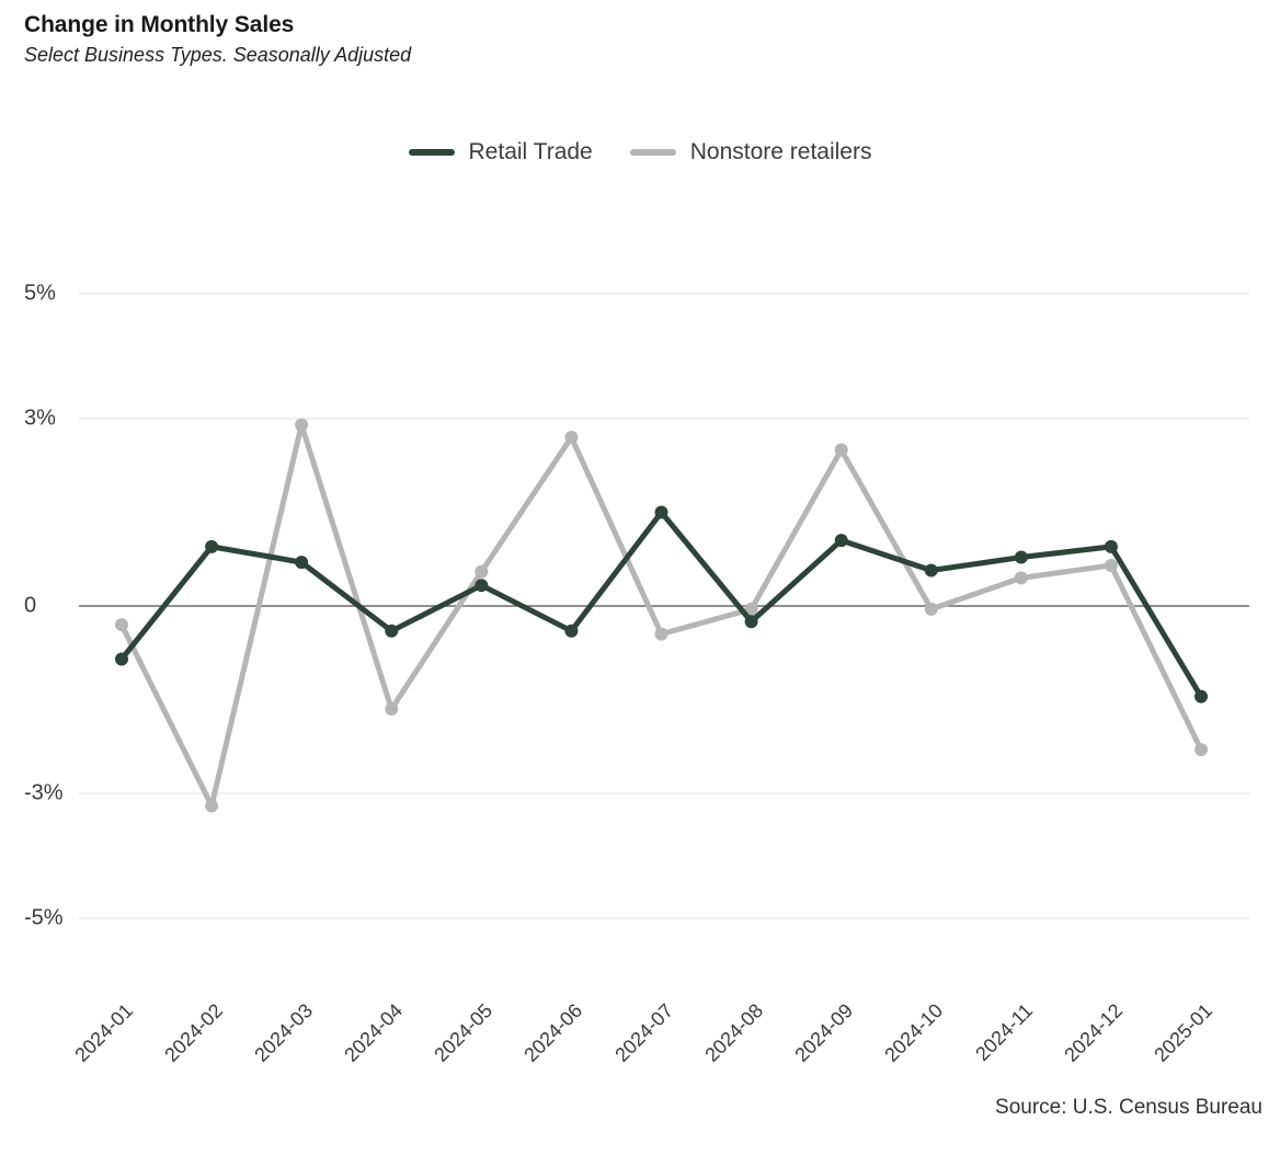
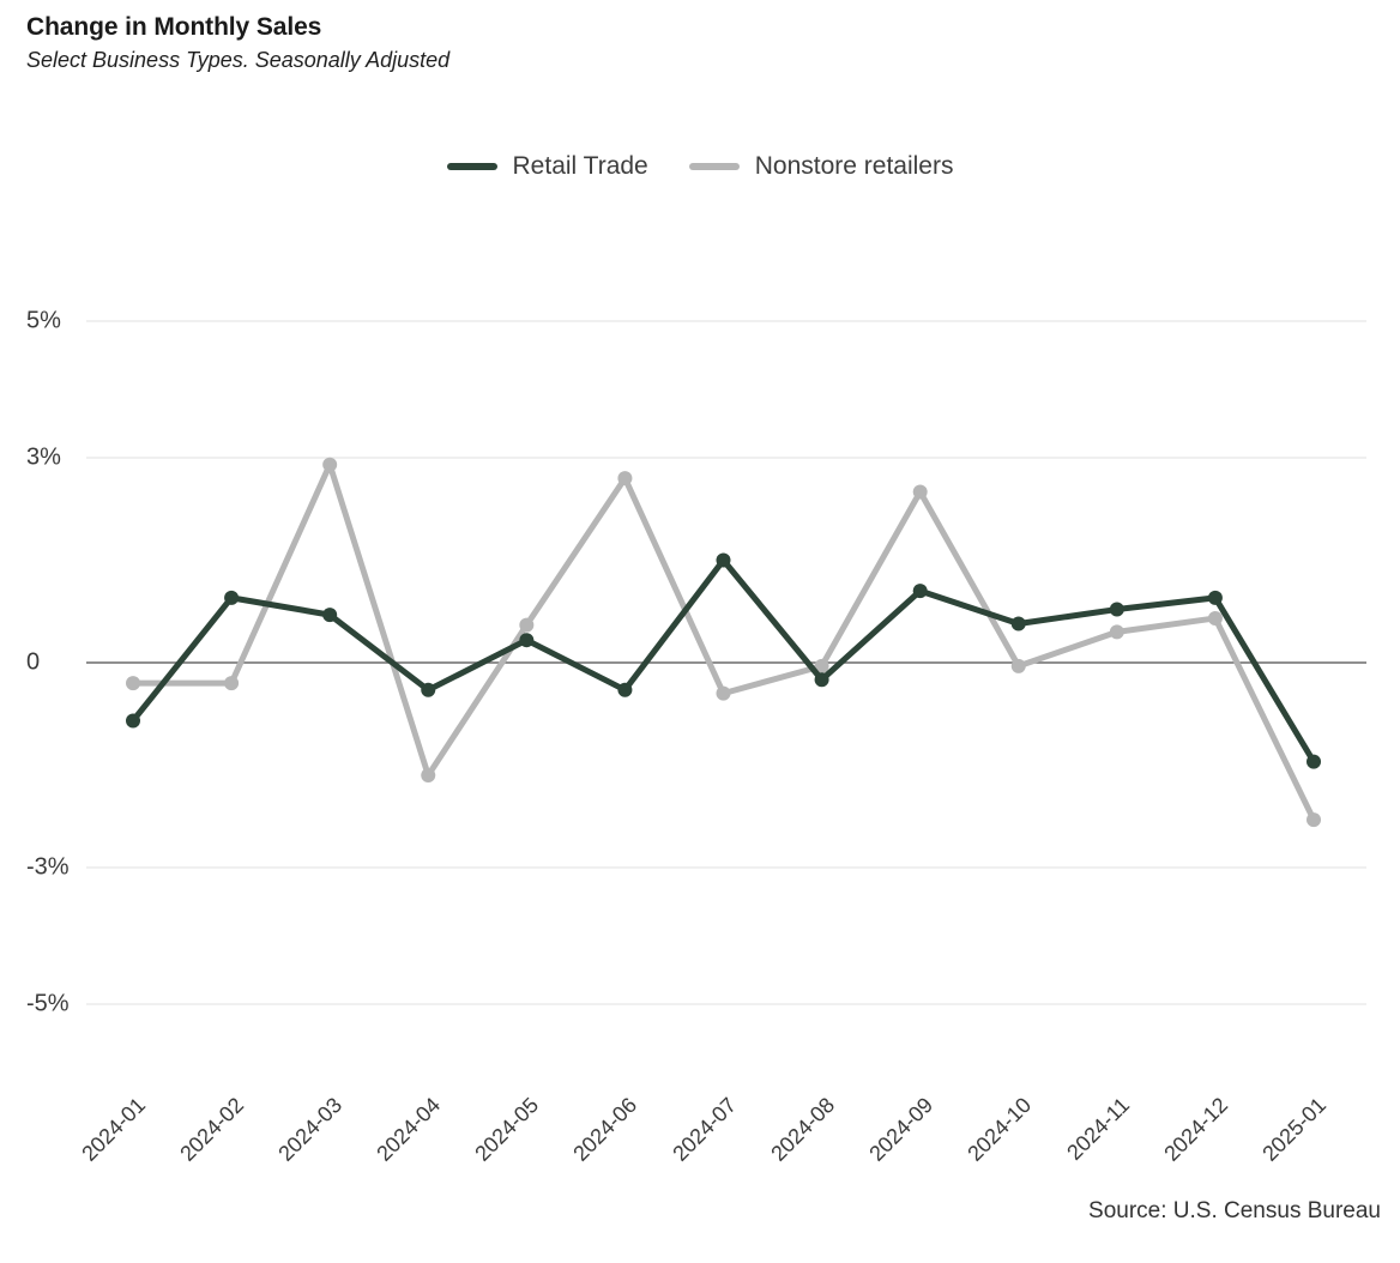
Nonstore retailers/2024-02: -3.2% -> -0.3%
